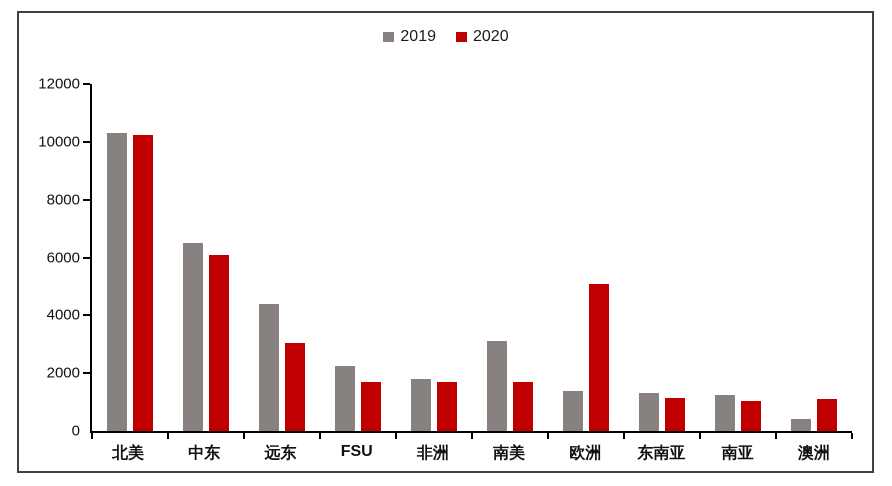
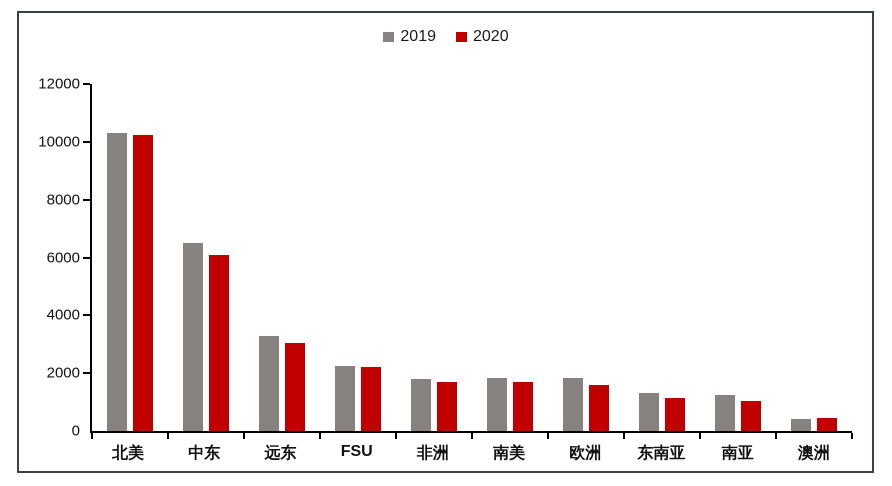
2019/远东: 4400 -> 3300
2020/FSU: 1700 -> 2200
2019/南美: 3100 -> 1800
2019/欧洲: 1400 -> 1800
2020/欧洲: 5100 -> 1600
2020/澳洲: 1100 -> 400
